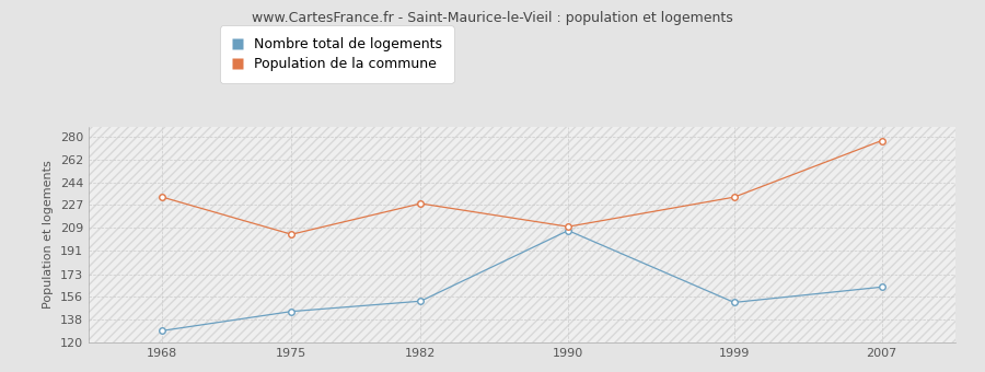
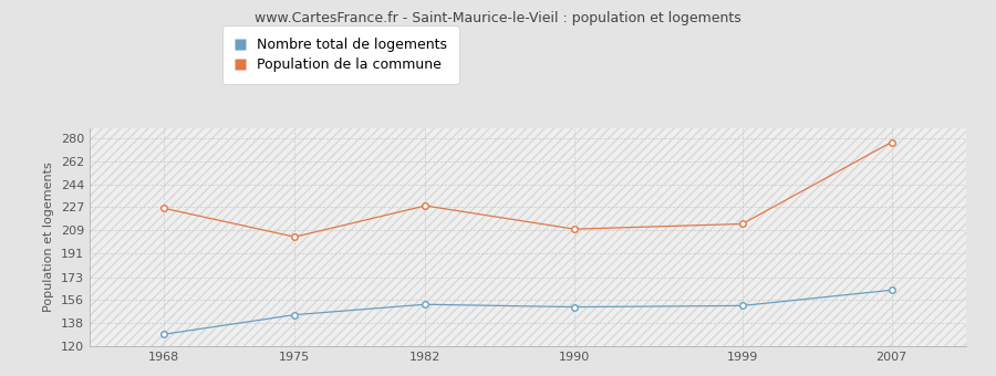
Population de la commune/1968: 233 -> 226
Nombre total de logements/1990: 207 -> 150
Population de la commune/1999: 233 -> 214
